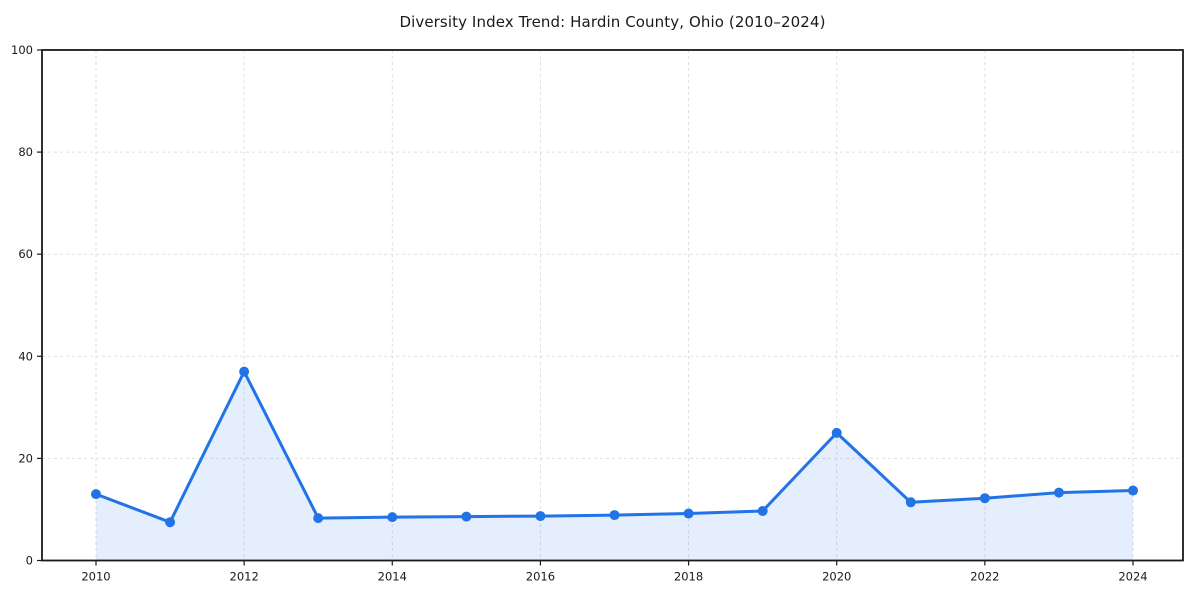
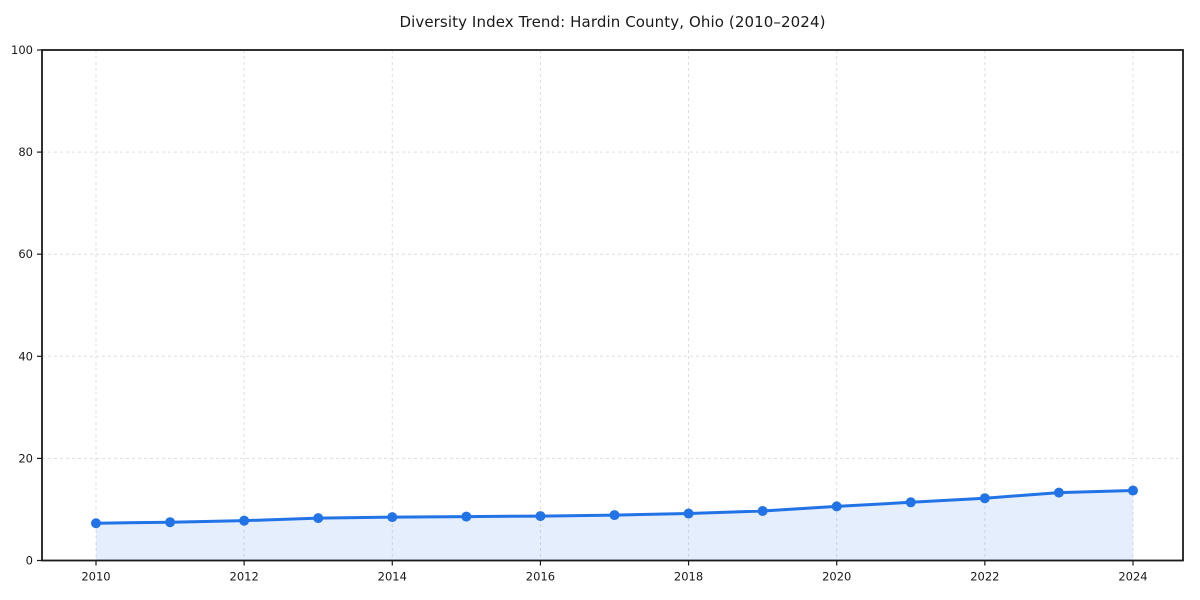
2010: 13 -> 7
2012: 37 -> 8
2020: 25 -> 11
